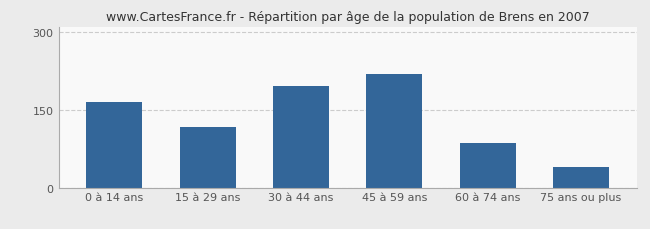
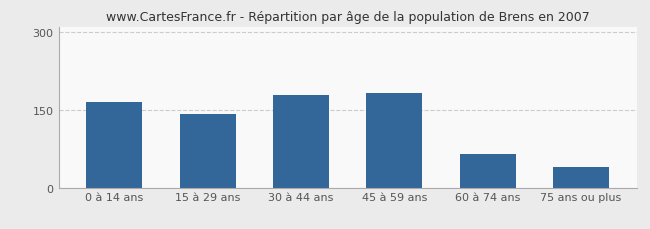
15 à 29 ans: 116 -> 142
30 à 44 ans: 196 -> 178
45 à 59 ans: 218 -> 183
60 à 74 ans: 86 -> 65
